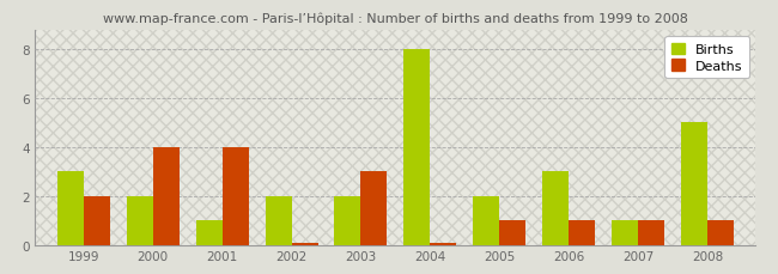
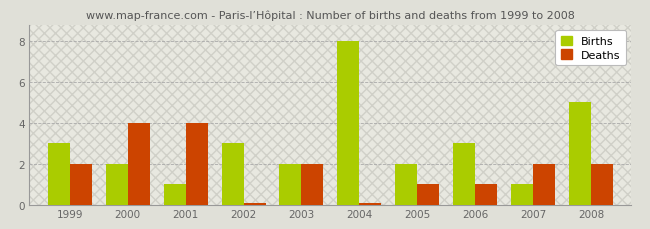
Births/2002: 2 -> 3
Deaths/2003: 3.00 -> 2.00
Deaths/2007: 1.00 -> 2.00
Deaths/2008: 1.00 -> 2.00
